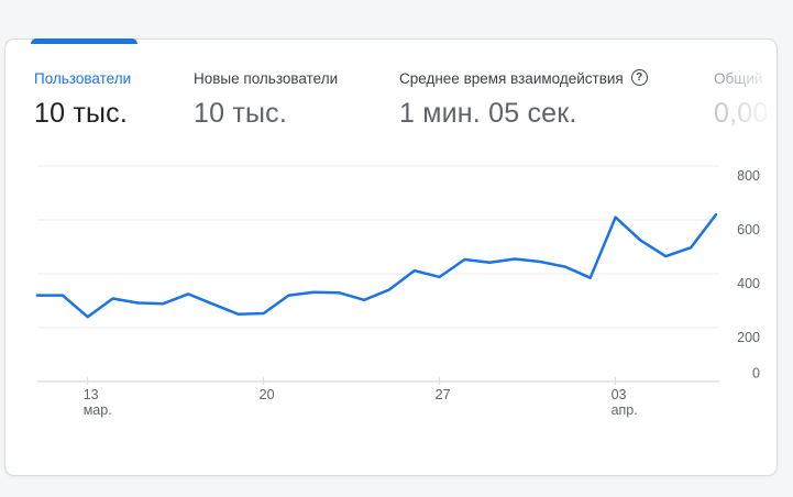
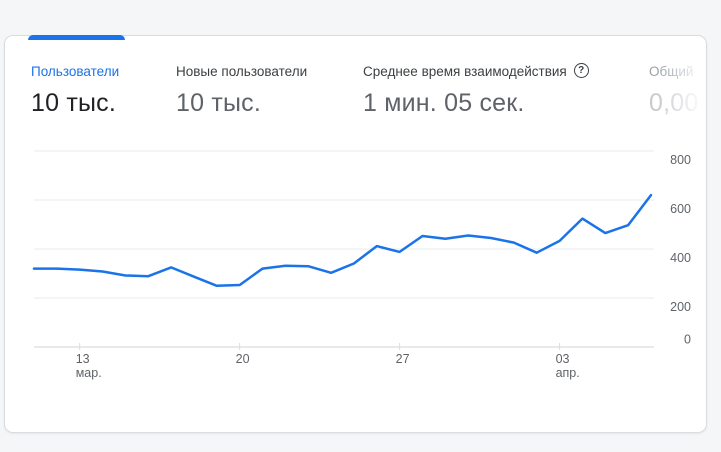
13 мар.: 240 -> 320
03 апр.: 610 -> 430
